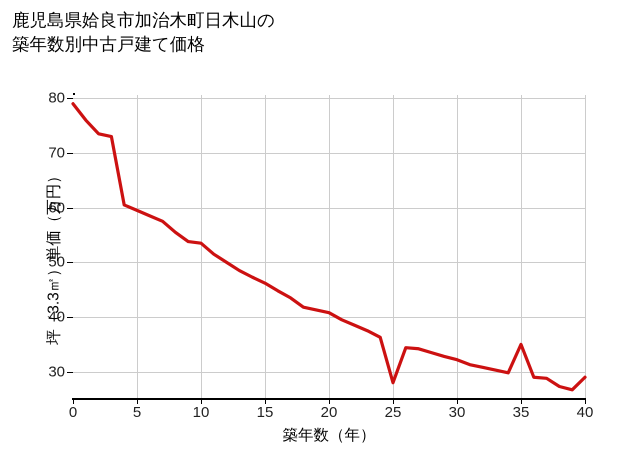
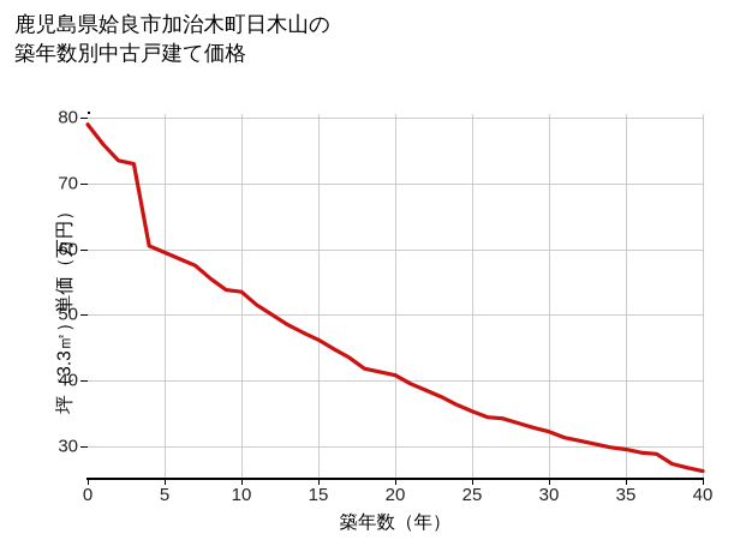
25: 28 -> 35
35: 35 -> 30
40: 29 -> 26
